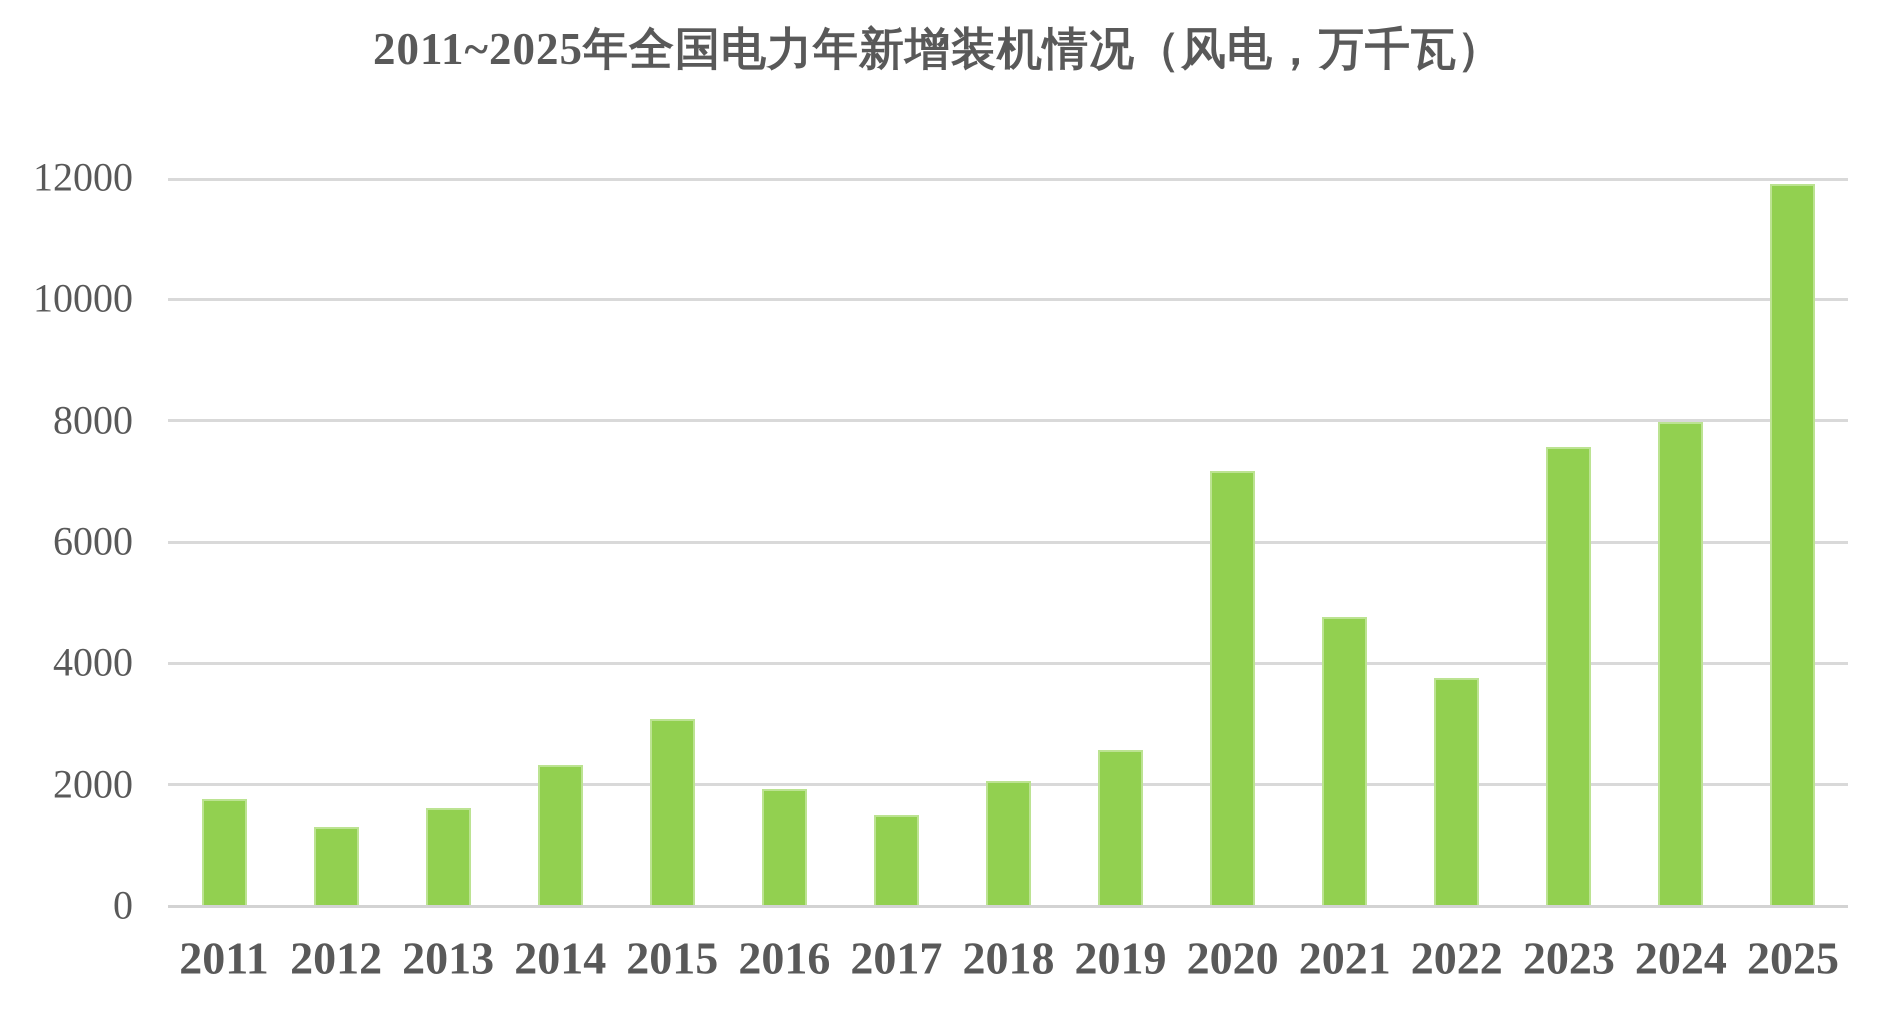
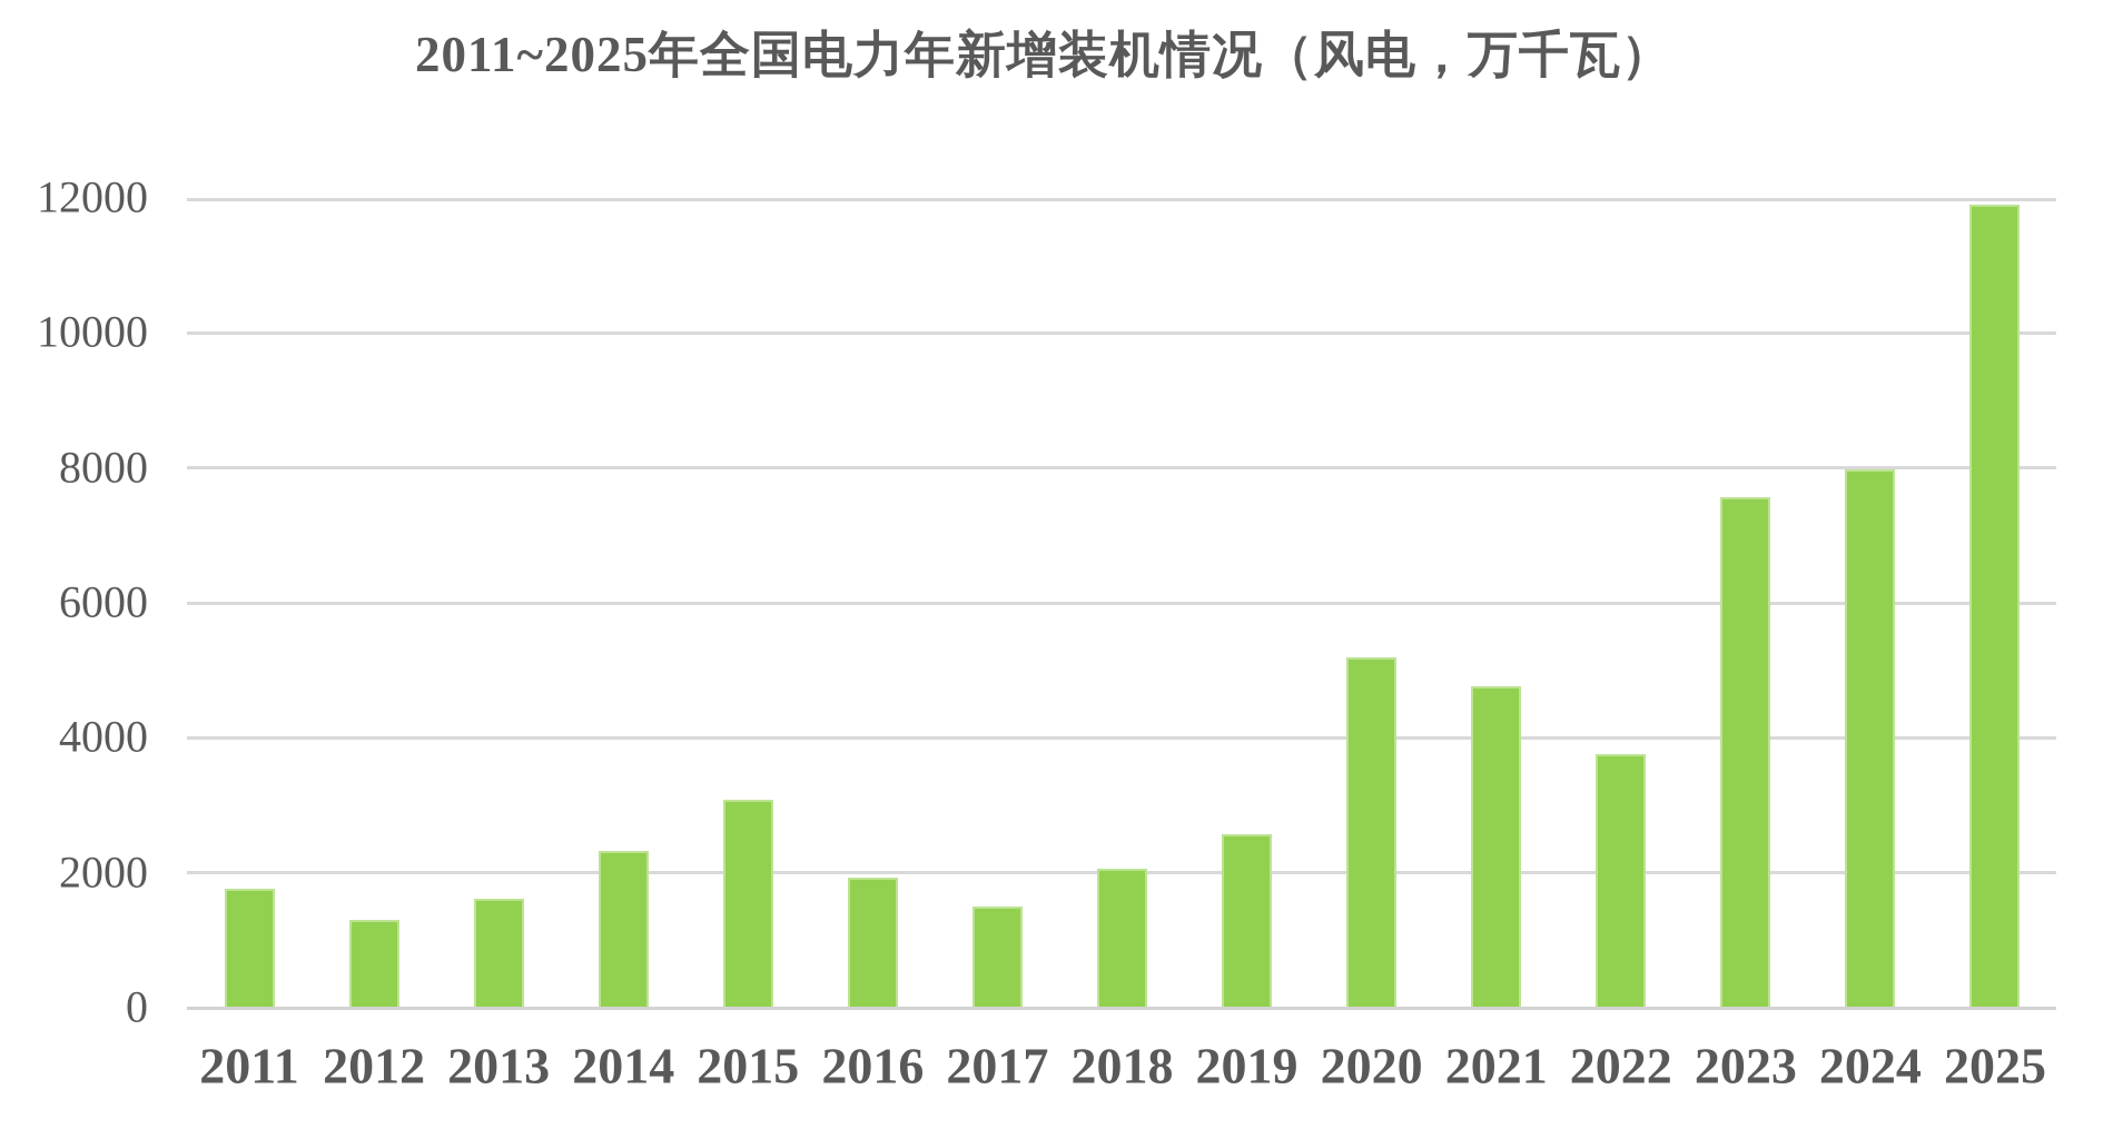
2020: 7200 -> 5200
